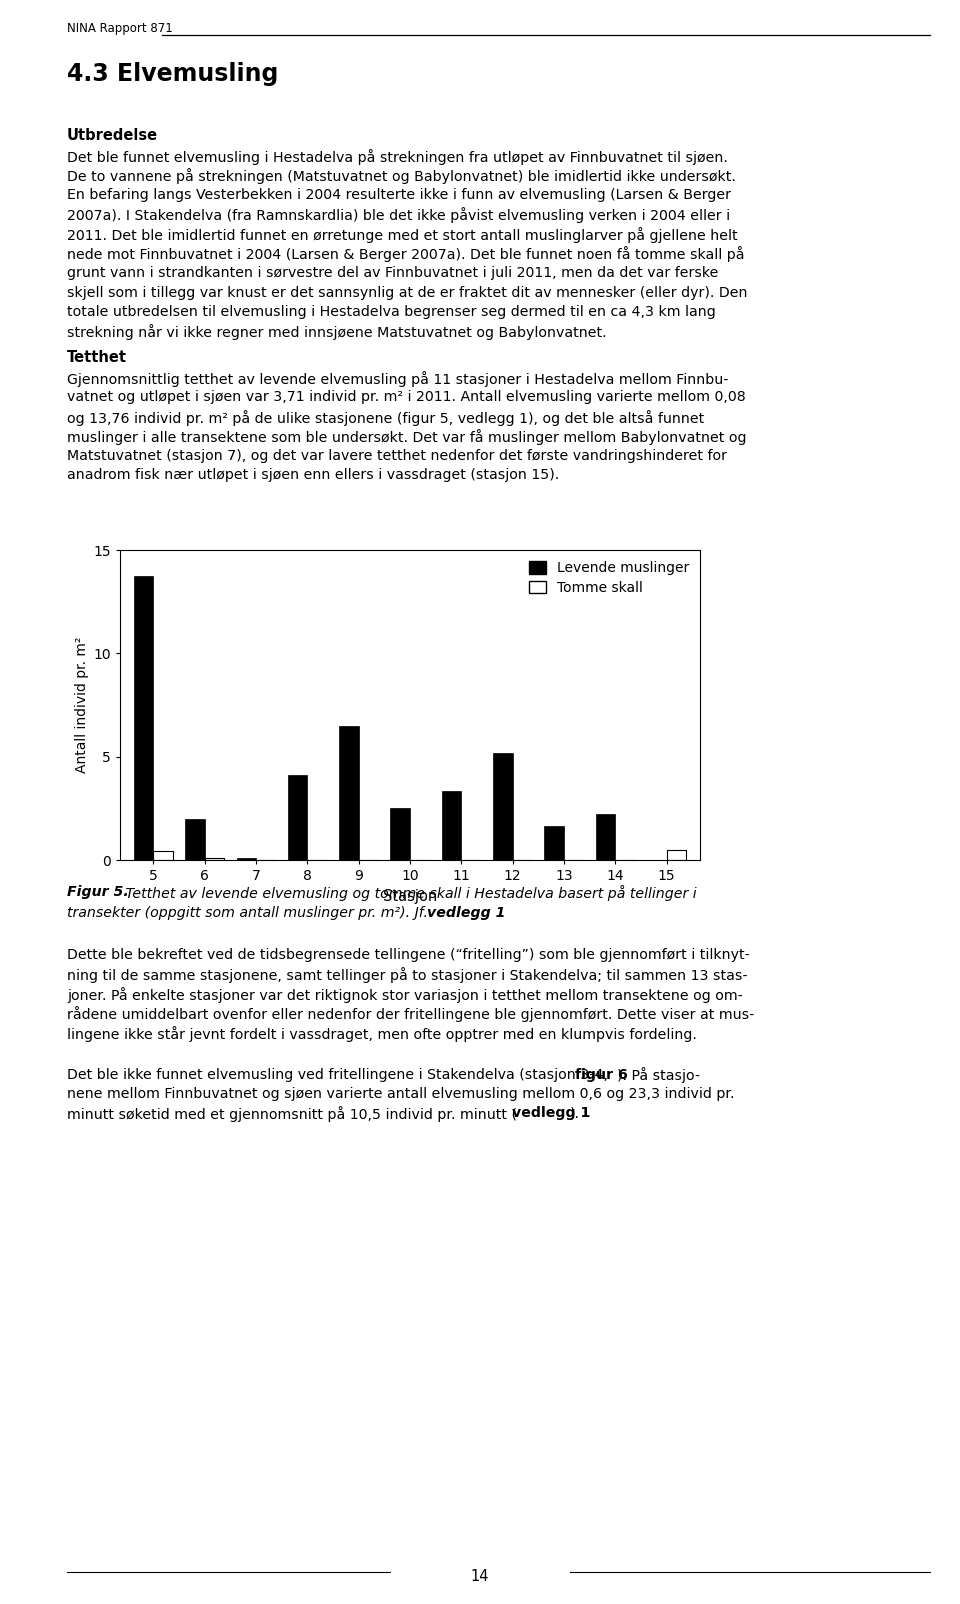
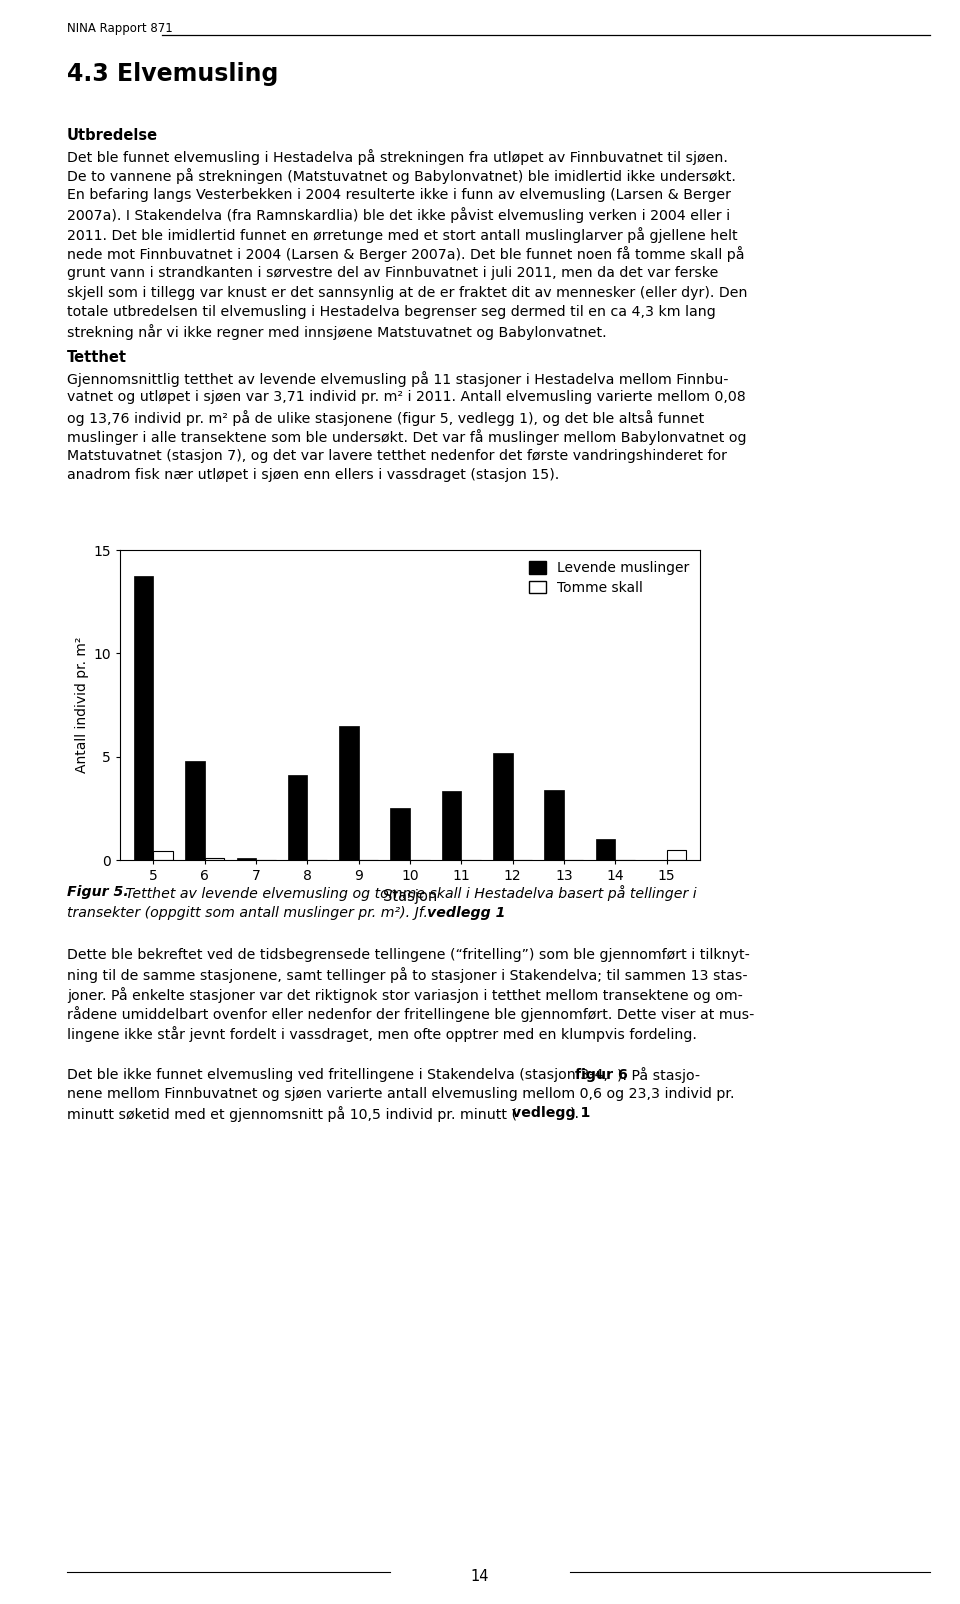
Levende muslinger/6: 2.00 -> 4.80
Levende muslinger/13: 1.65 -> 3.40
Levende muslinger/14: 2.25 -> 1.00
